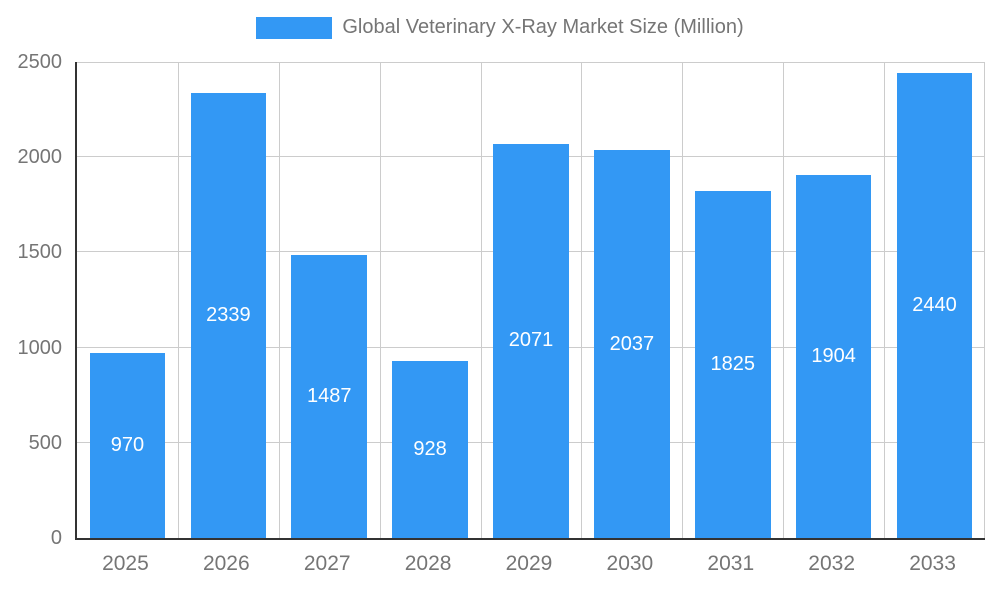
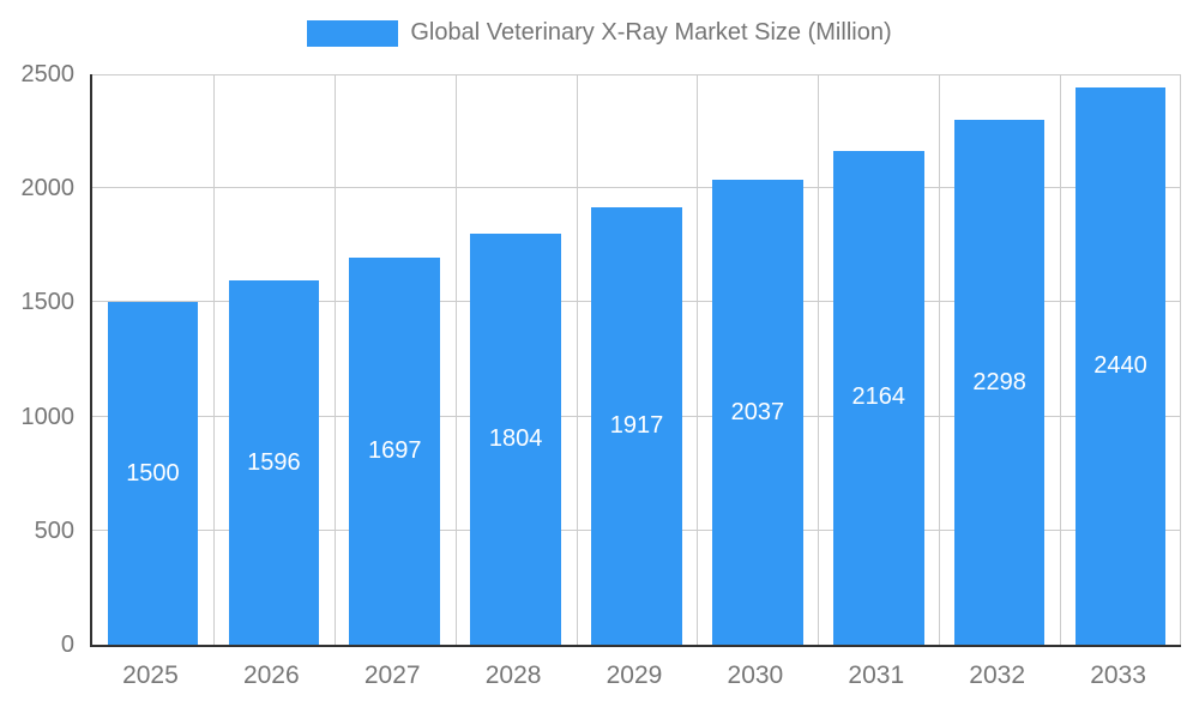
2025: 970 -> 1500
2026: 2339 -> 1596
2027: 1487 -> 1697
2028: 928 -> 1804
2029: 2071 -> 1917
2031: 1825 -> 2164
2032: 1904 -> 2298
